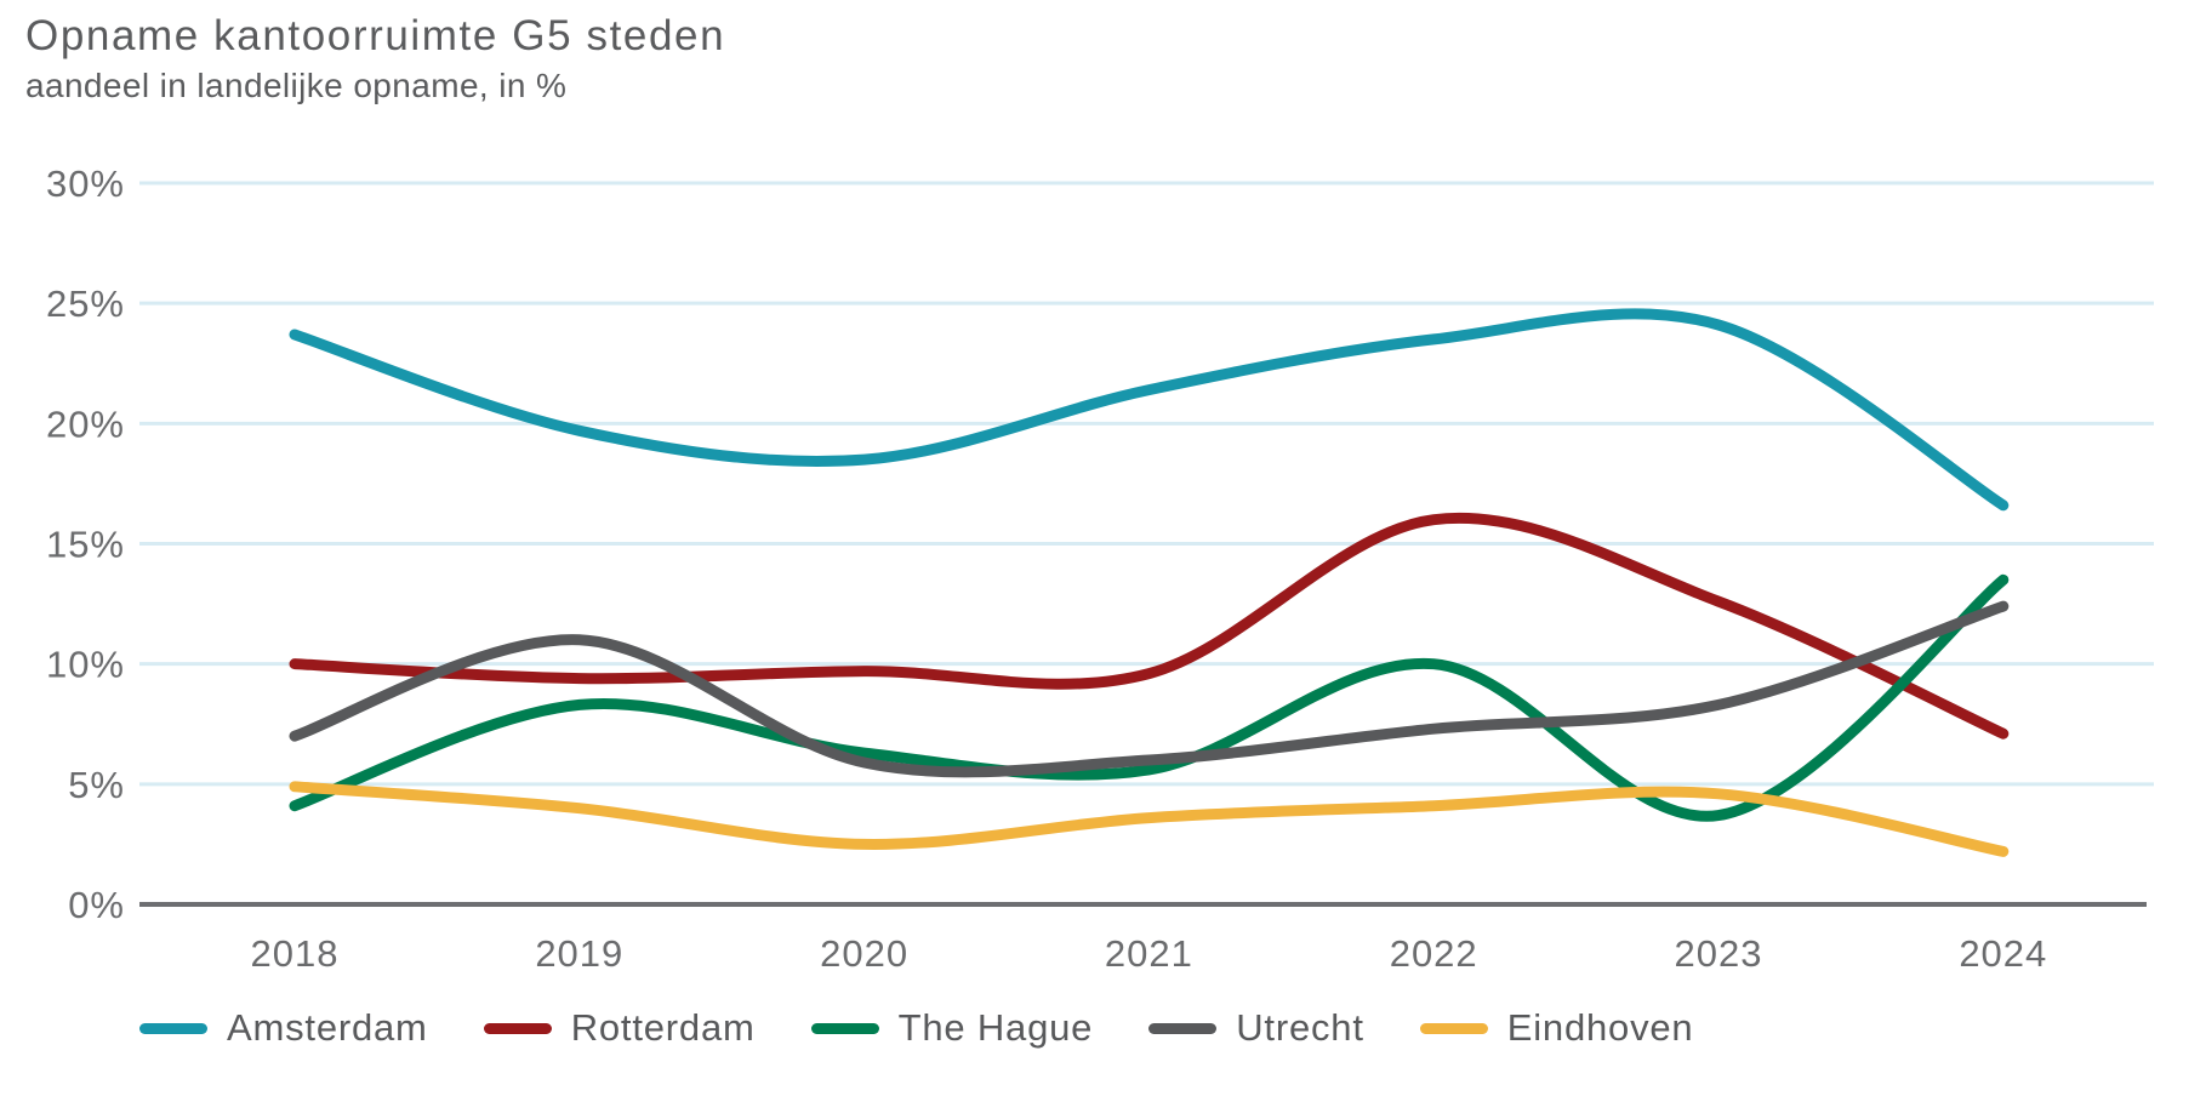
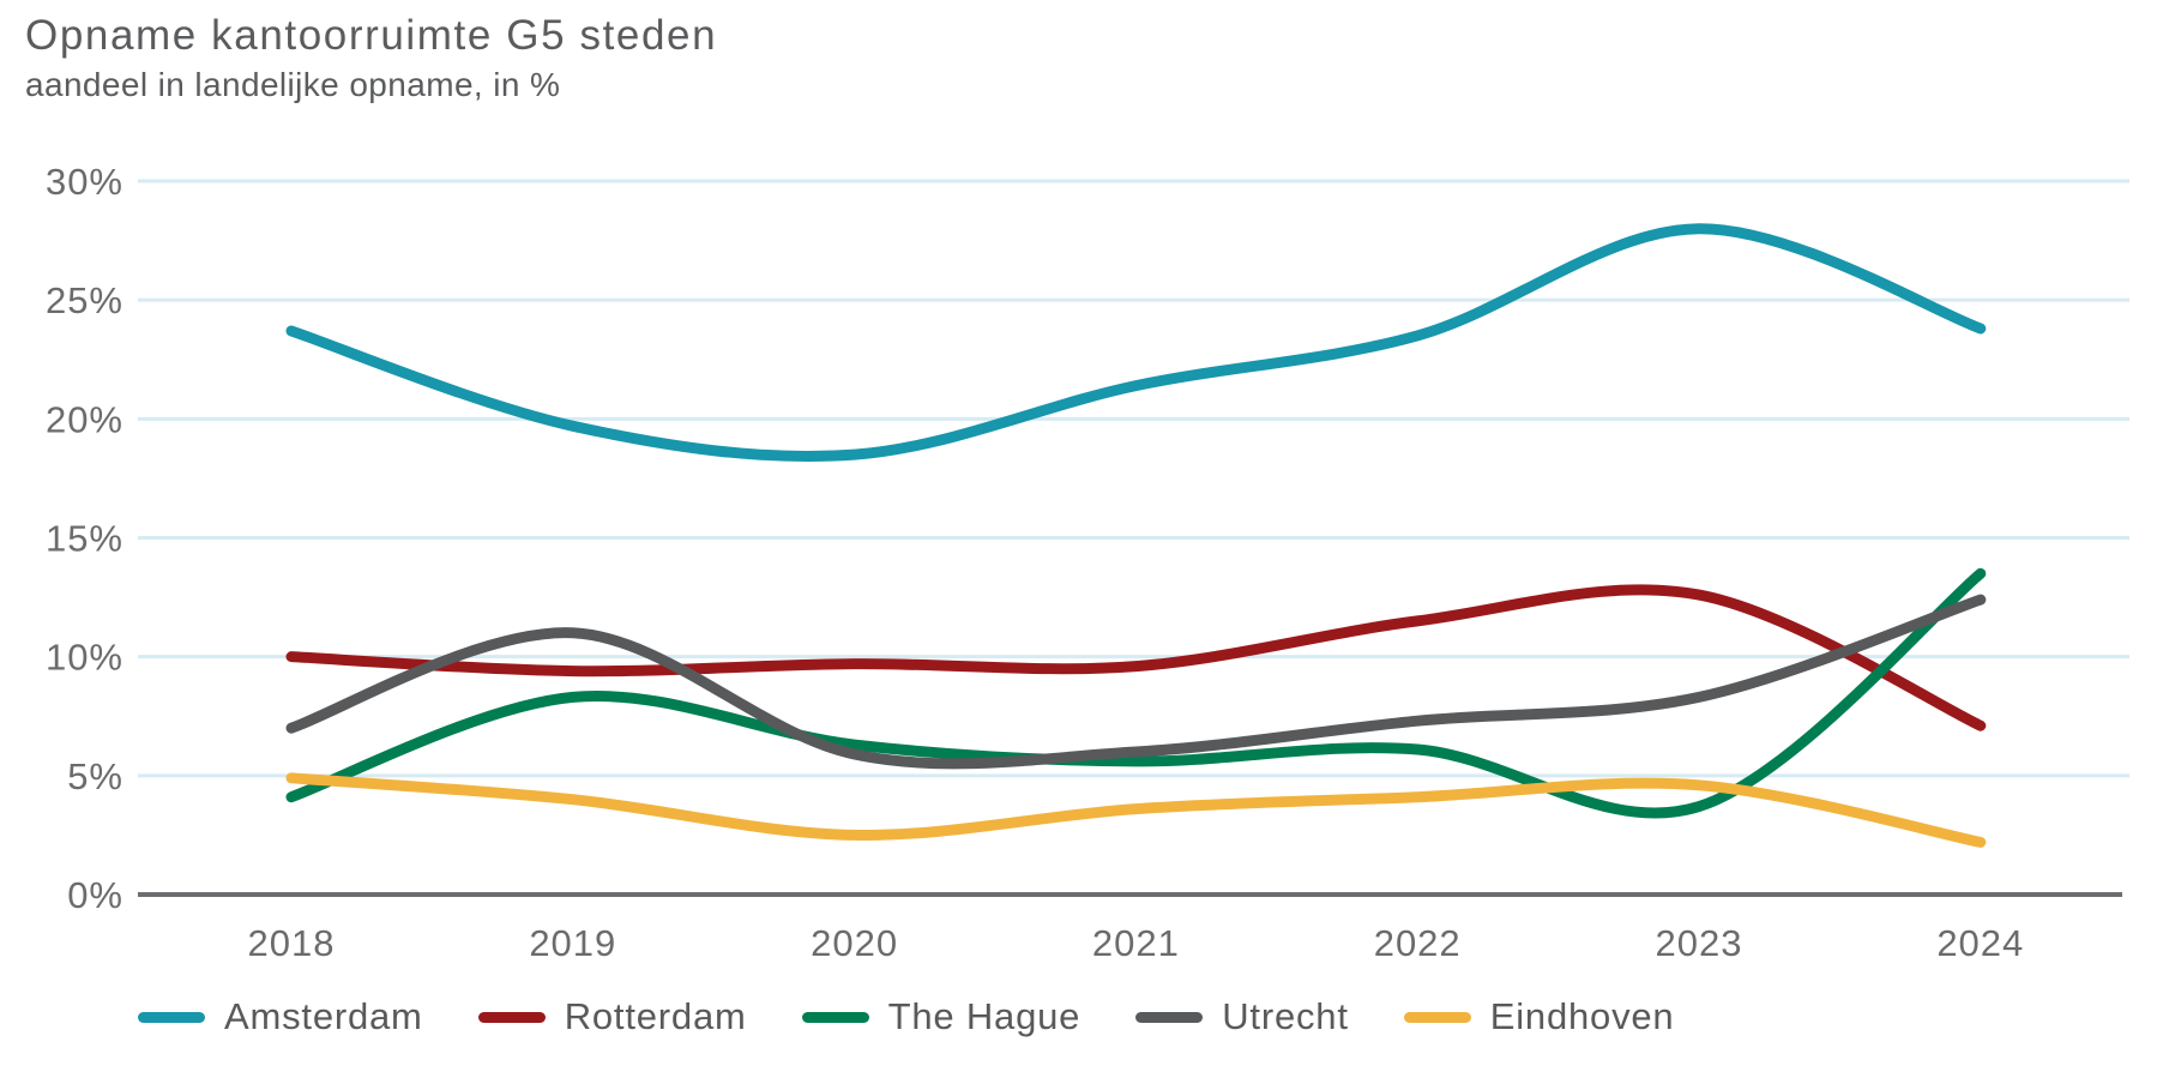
Rotterdam/2022: 16.0% -> 11.5%
The Hague/2022: 10.0% -> 6.1%
Amsterdam/2023: 24.1% -> 28.0%
Amsterdam/2024: 16.6% -> 23.8%
